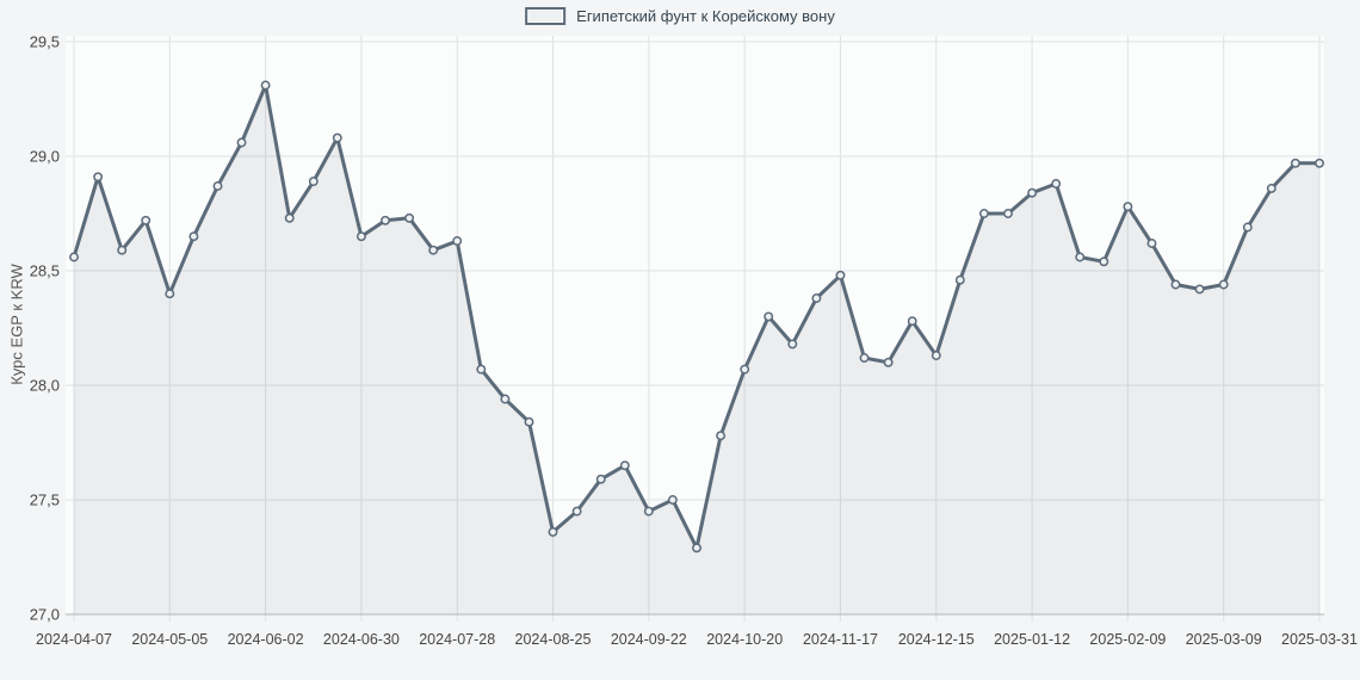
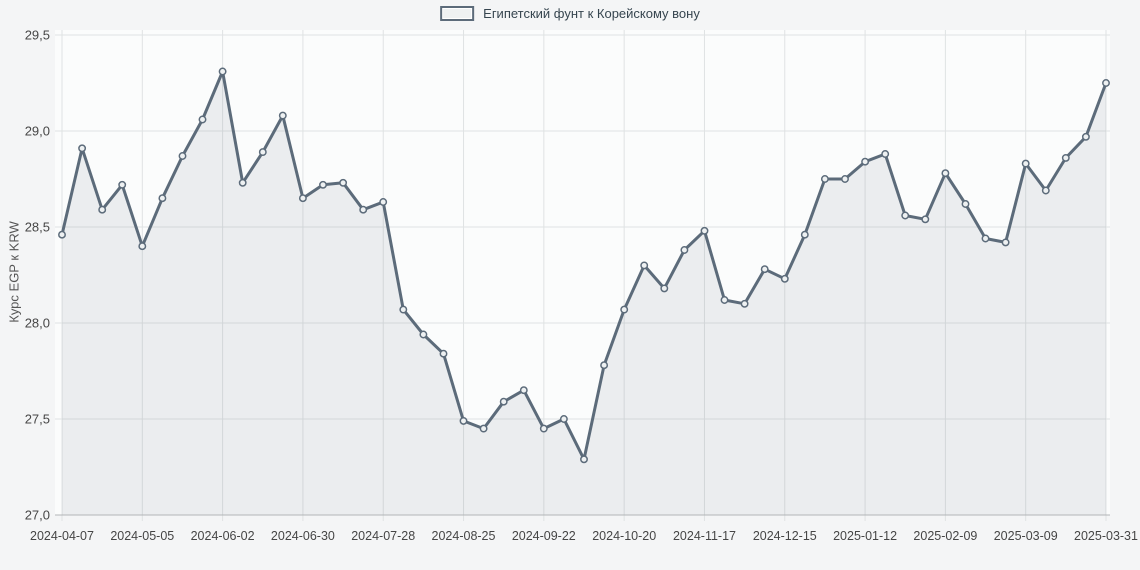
2024-04-07: 28,56 -> 28,46
2024-08-25: 27,36 -> 27,49
2024-12-15: 28,13 -> 28,23
2025-03-09: 28,44 -> 28,83
2025-03-31: 28,97 -> 29,25
